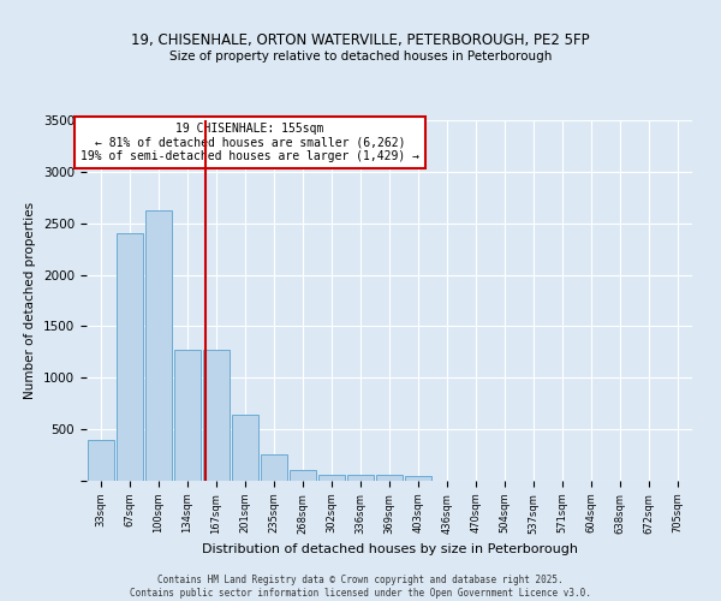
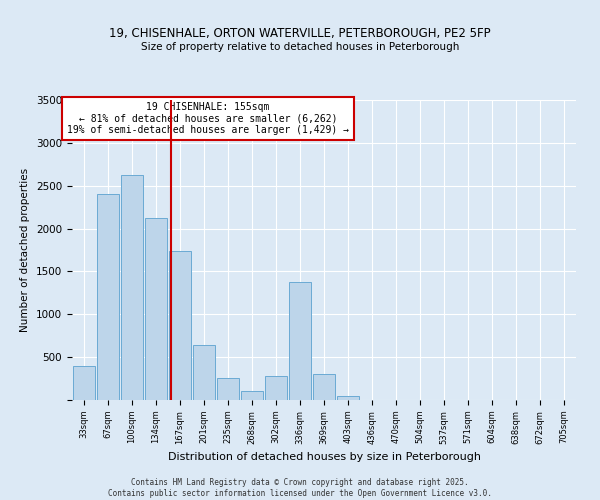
134sqm: 1270 -> 2120
167sqm: 1270 -> 1740
302sqm: 60 -> 280
336sqm: 60 -> 1380
369sqm: 60 -> 300
